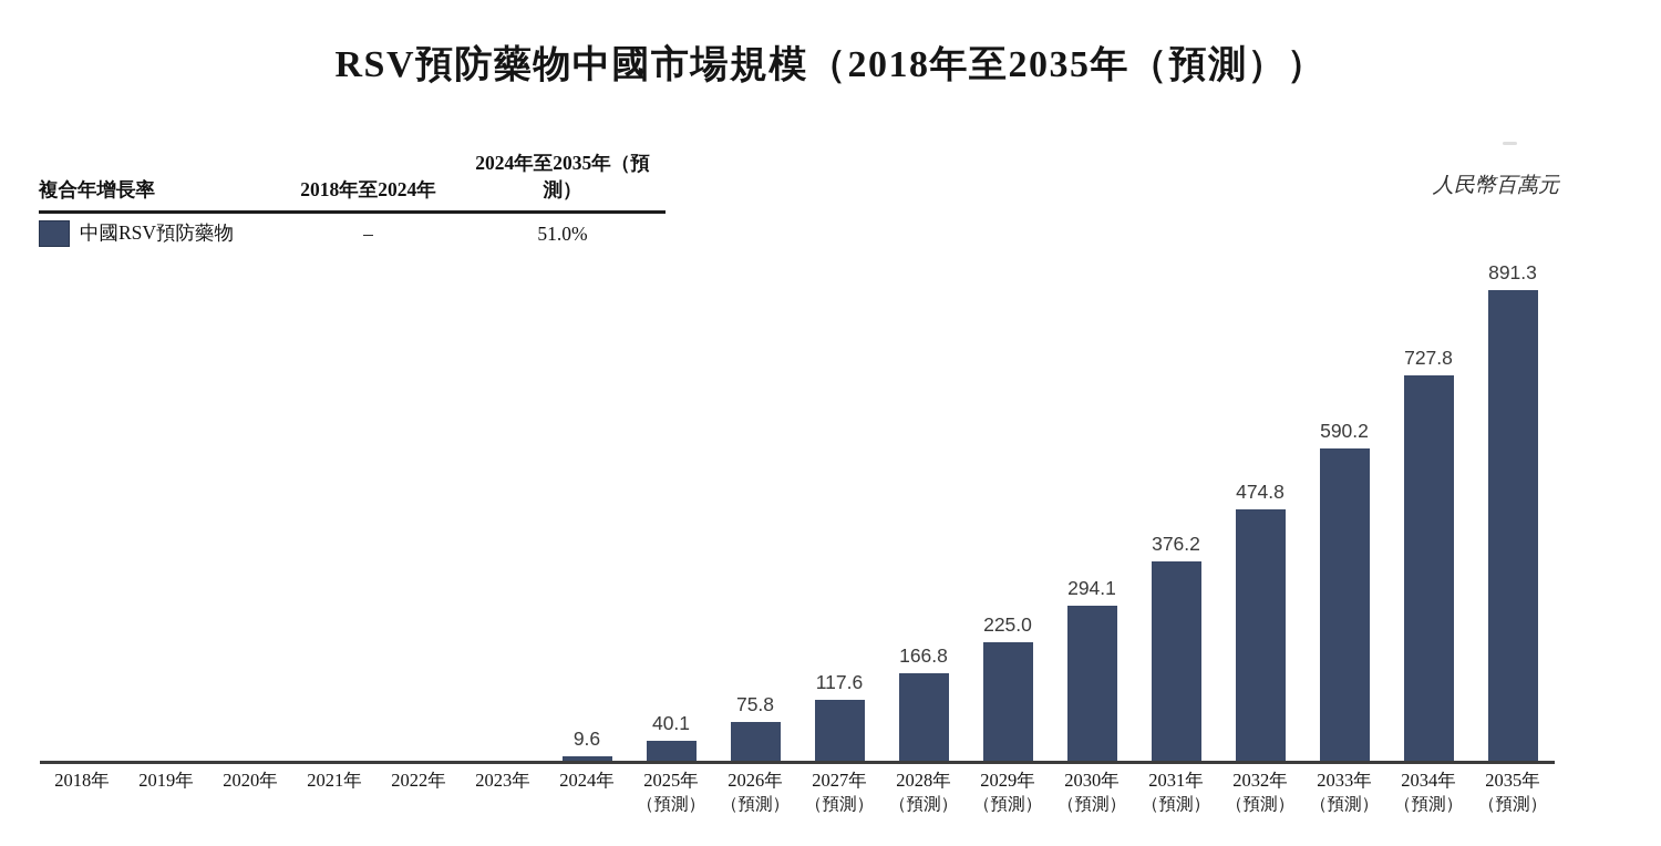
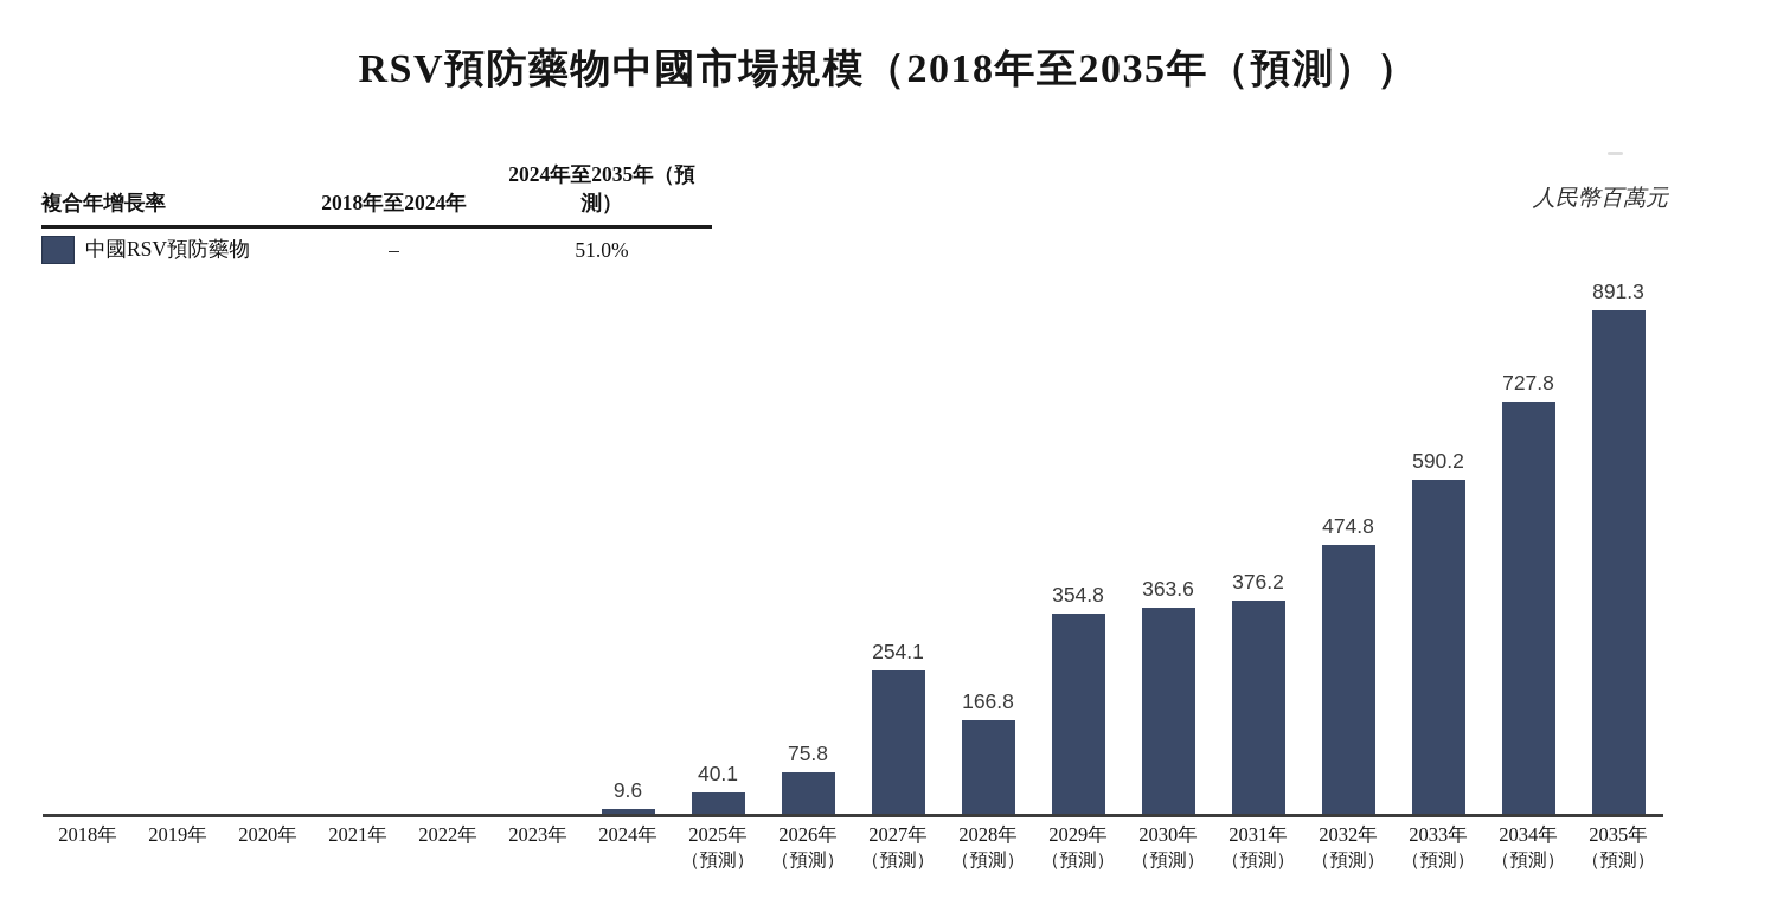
2027年: 117.6 -> 254.1
2029年: 225.0 -> 354.8
2030年: 294.1 -> 363.6
